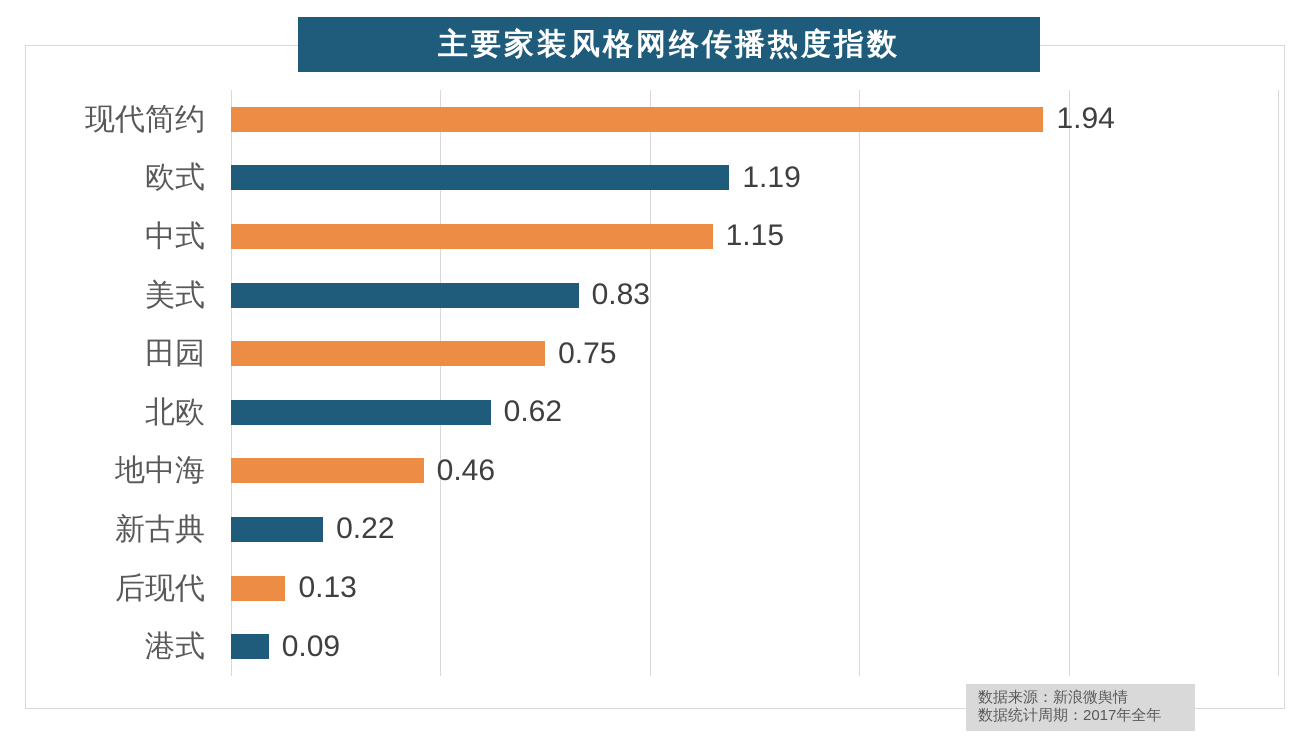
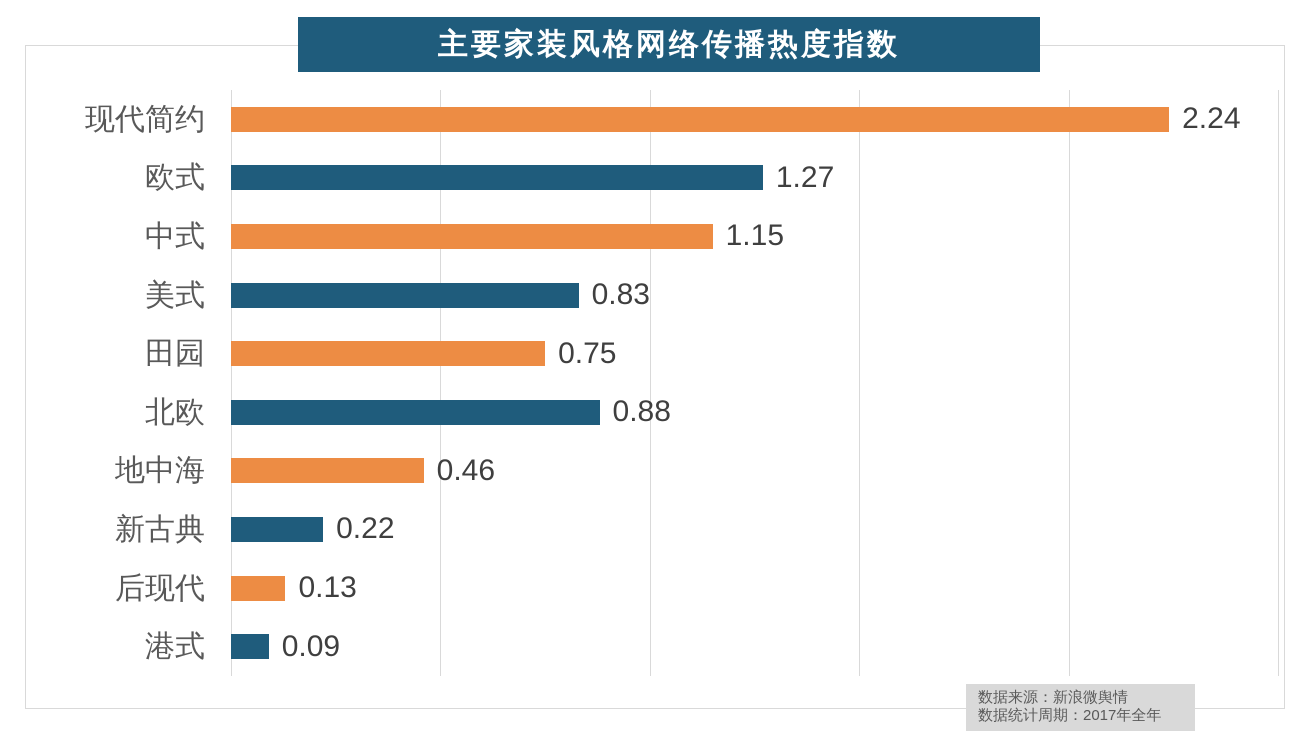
现代简约: 1.94 -> 2.24
欧式: 1.19 -> 1.27
北欧: 0.62 -> 0.88
